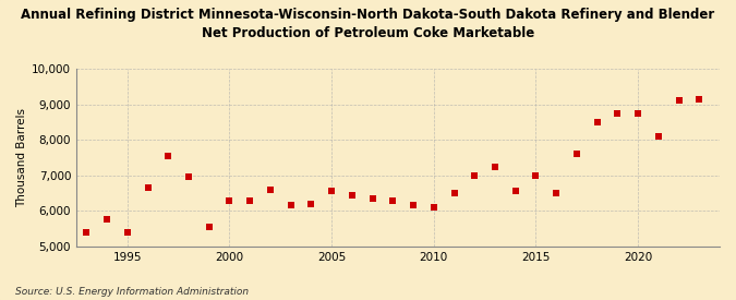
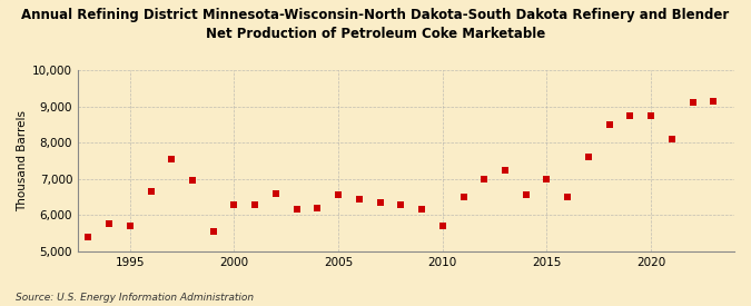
1995: 5,400 -> 5,700
2010: 6,100 -> 5,700
